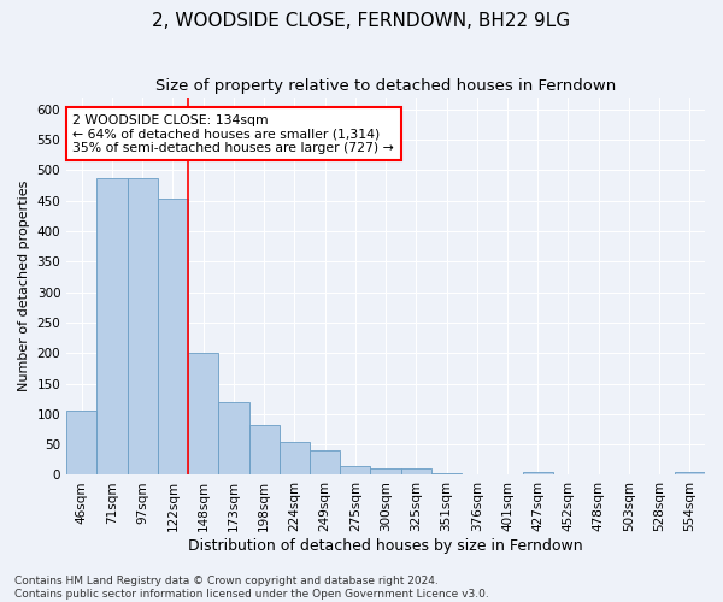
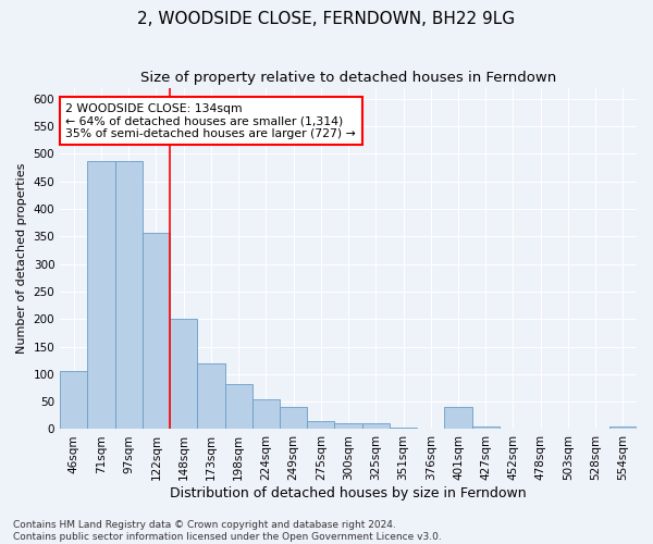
122sqm: 453 -> 356
401sqm: 1 -> 40
